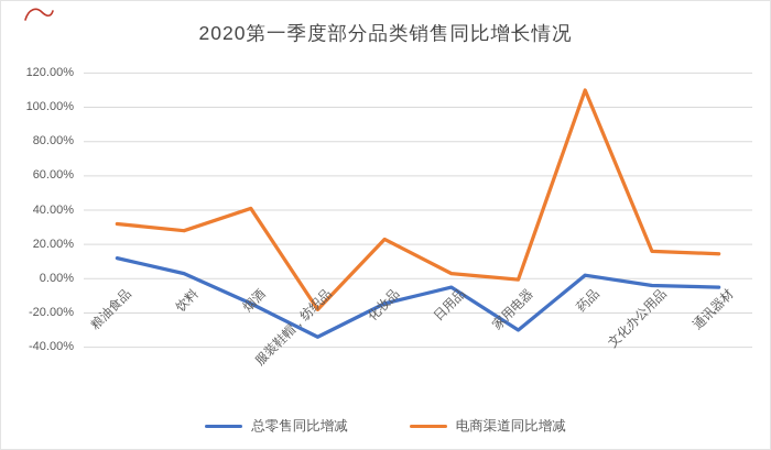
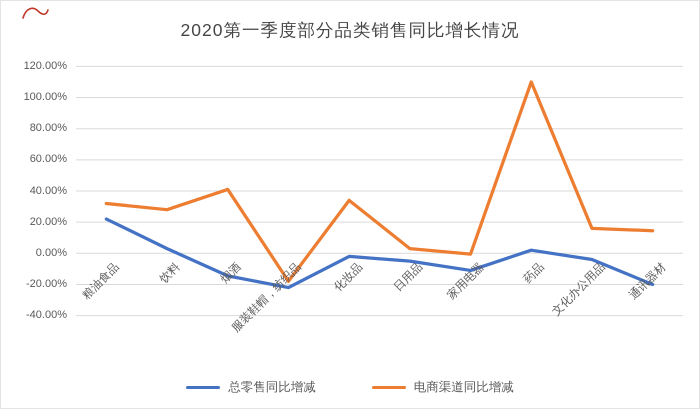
总零售同比增减/粮油食品: 12% -> 22%
总零售同比增减/服装鞋帽，纺织品: -34% -> -22%
总零售同比增减/化妆品: -14% -> -2%
电商渠道同比增减/化妆品: 23% -> 34%
总零售同比增减/家用电器: -30% -> -11%
总零售同比增减/通讯器材: -5% -> -20%
